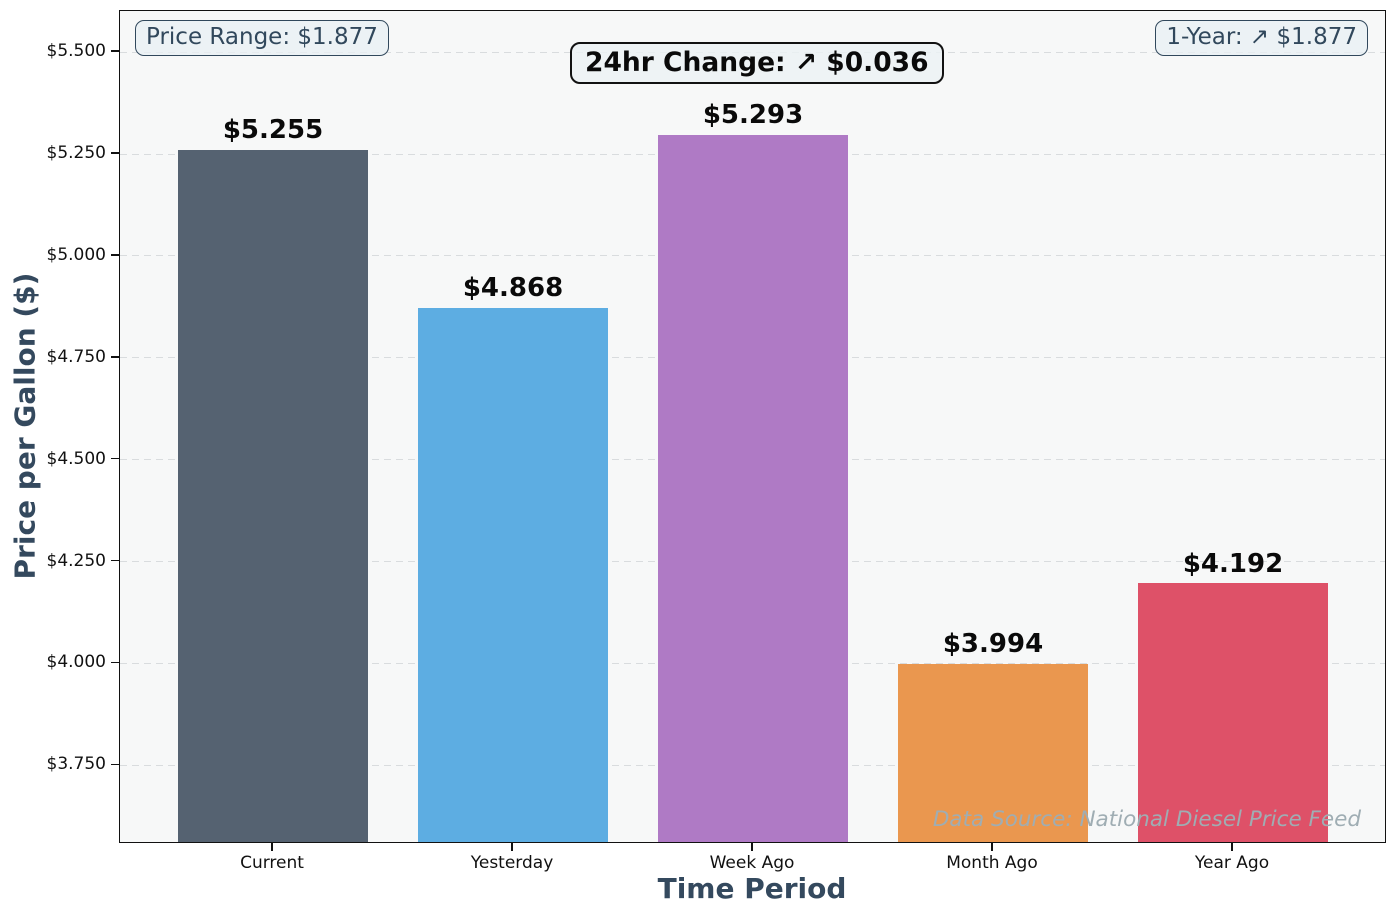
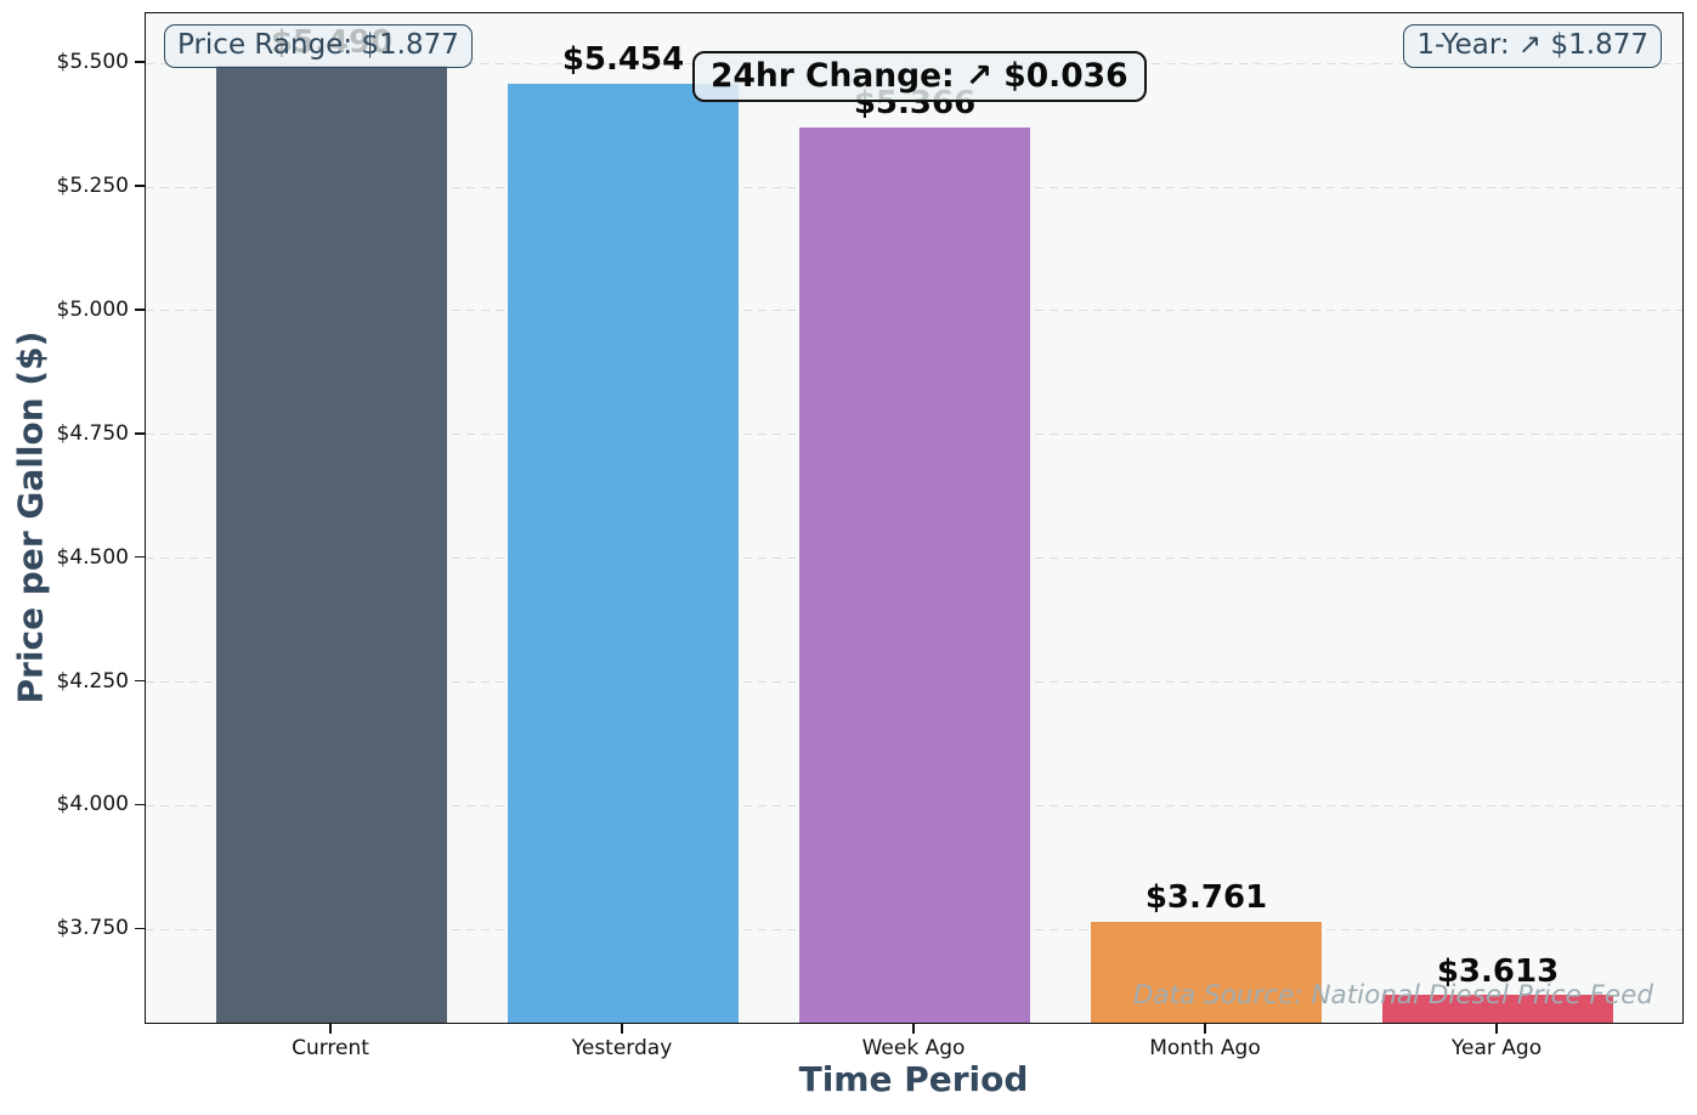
Current: $5.255 -> $5.490
Yesterday: $4.868 -> $5.454
Week Ago: $5.293 -> $5.366
Month Ago: $3.994 -> $3.761
Year Ago: $4.192 -> $3.613
